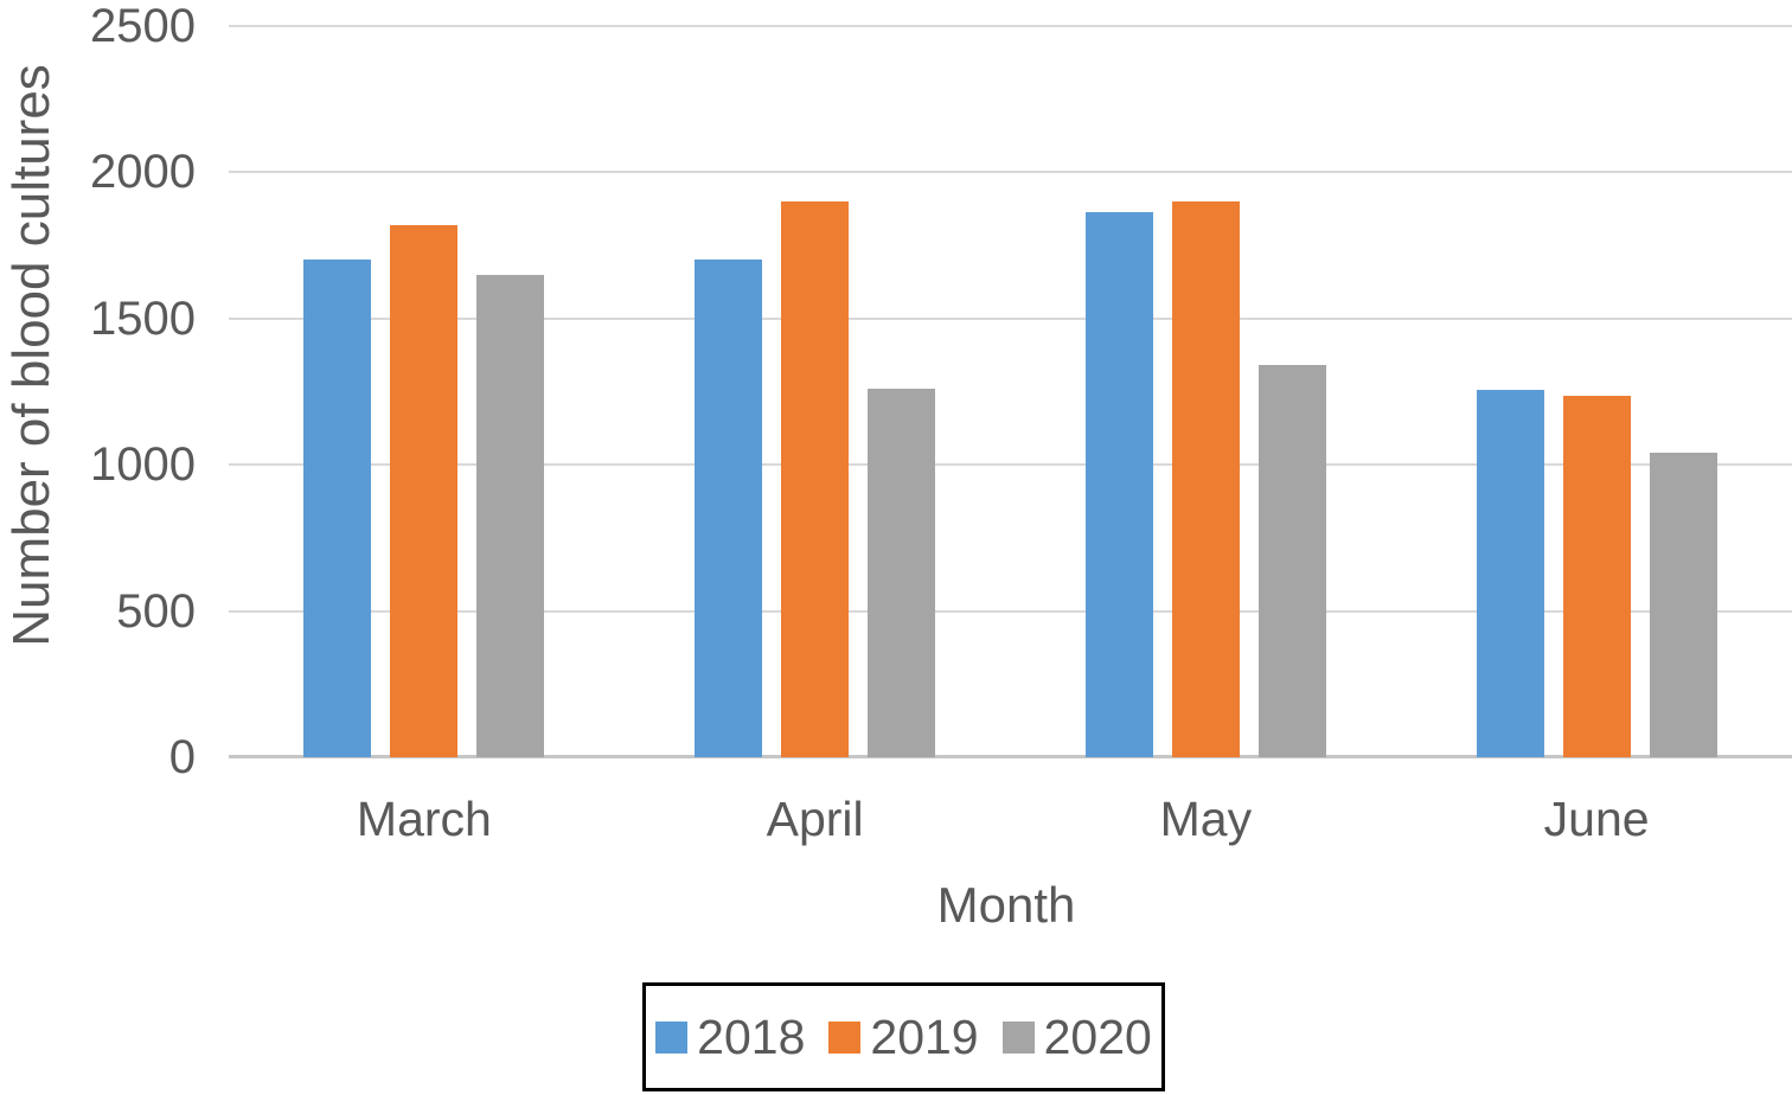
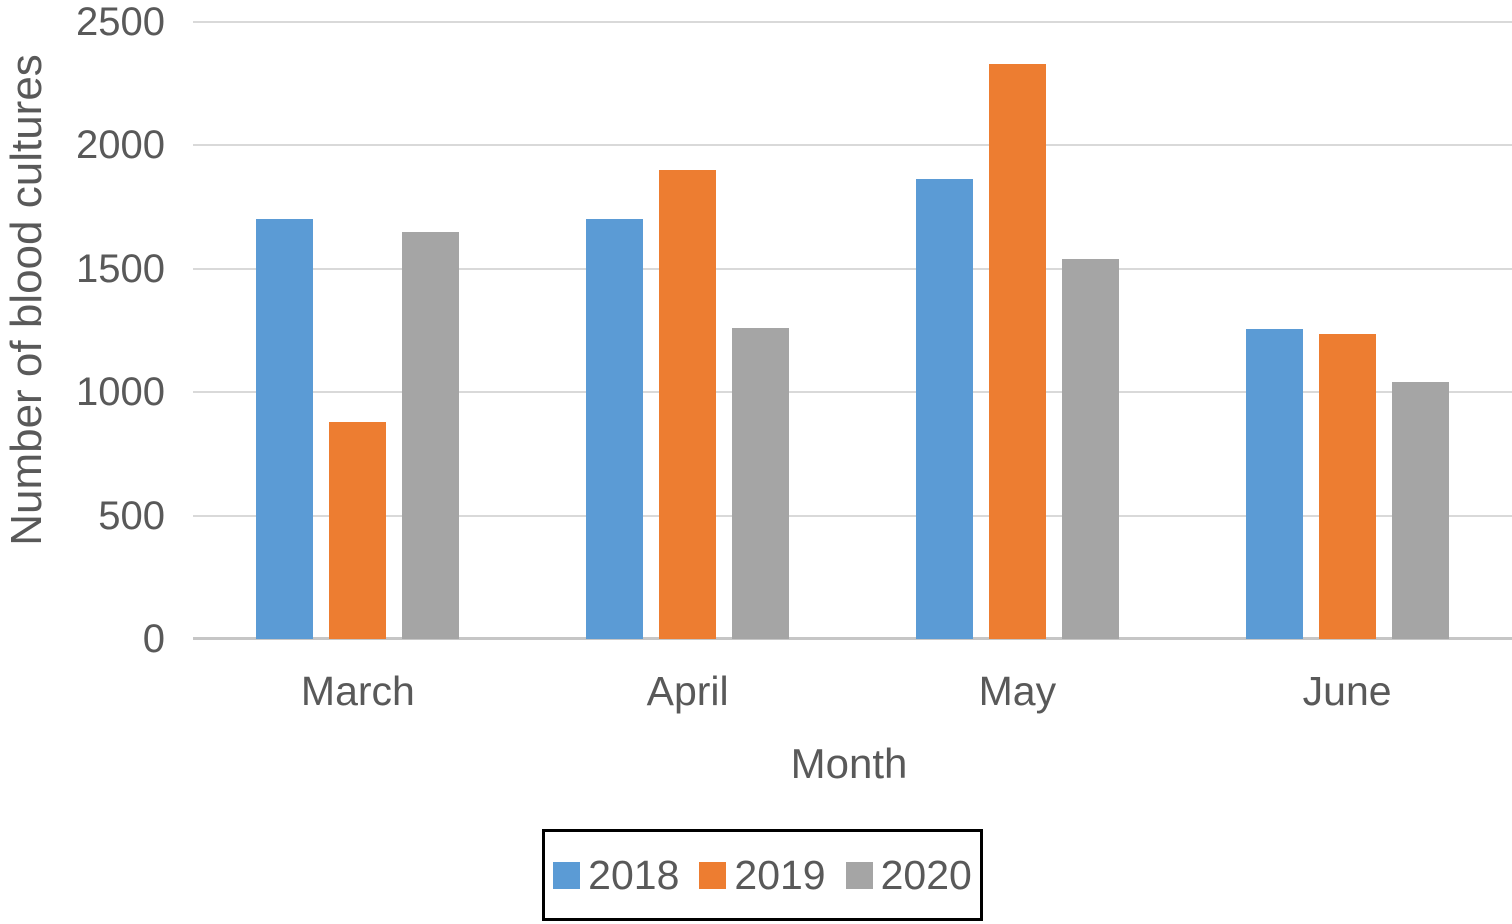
2019/March: 1820 -> 880
2019/May: 1900 -> 2330
2020/May: 1340 -> 1540
